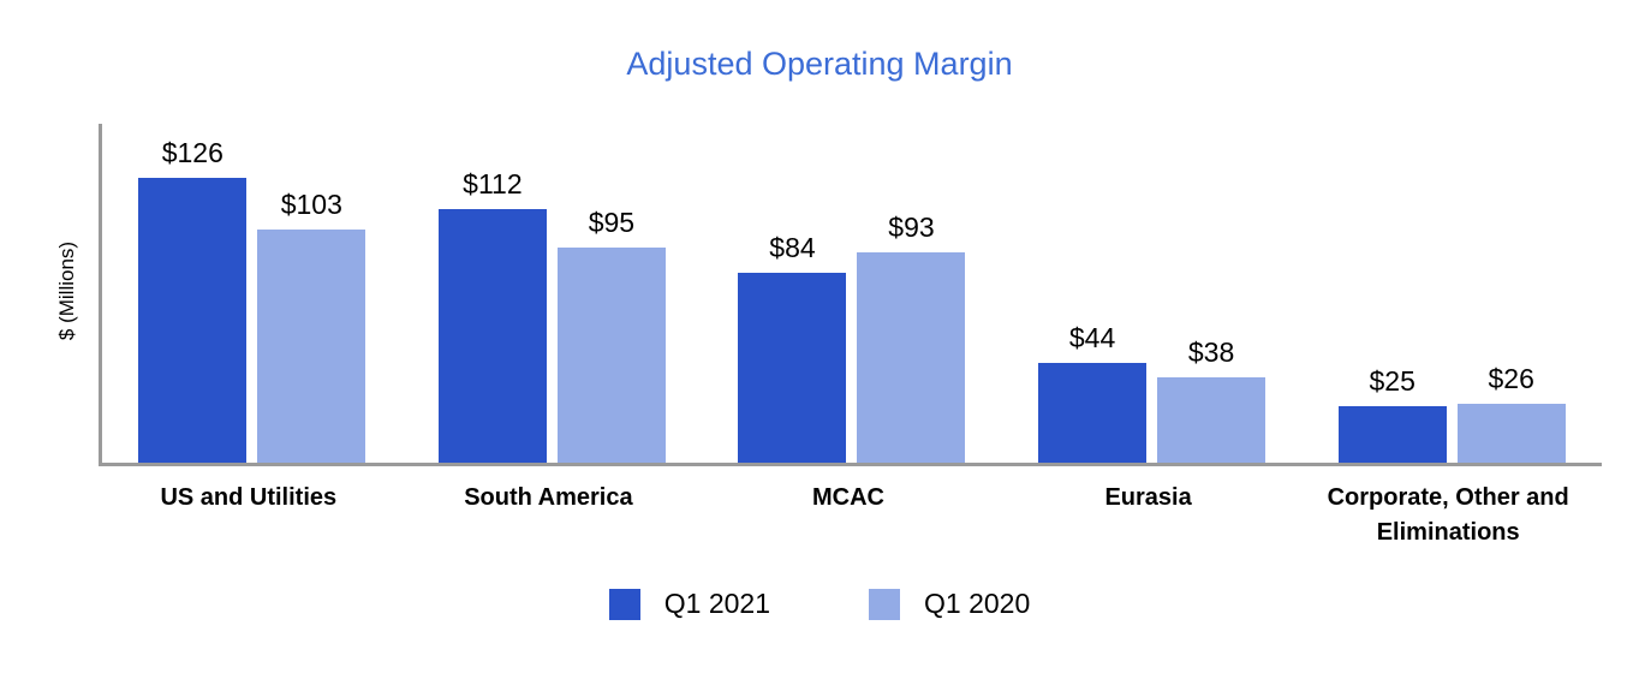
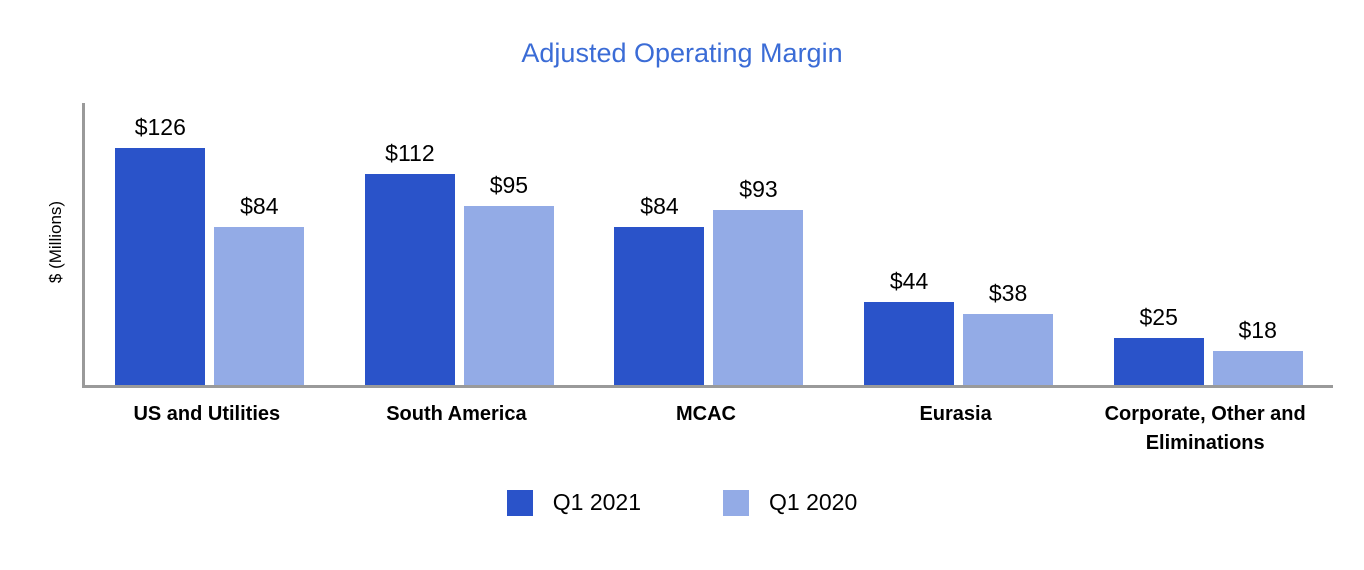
Q1 2020/US and Utilities: $103 -> $84
Q1 2020/Corporate, Other and Eliminations: $26 -> $18
